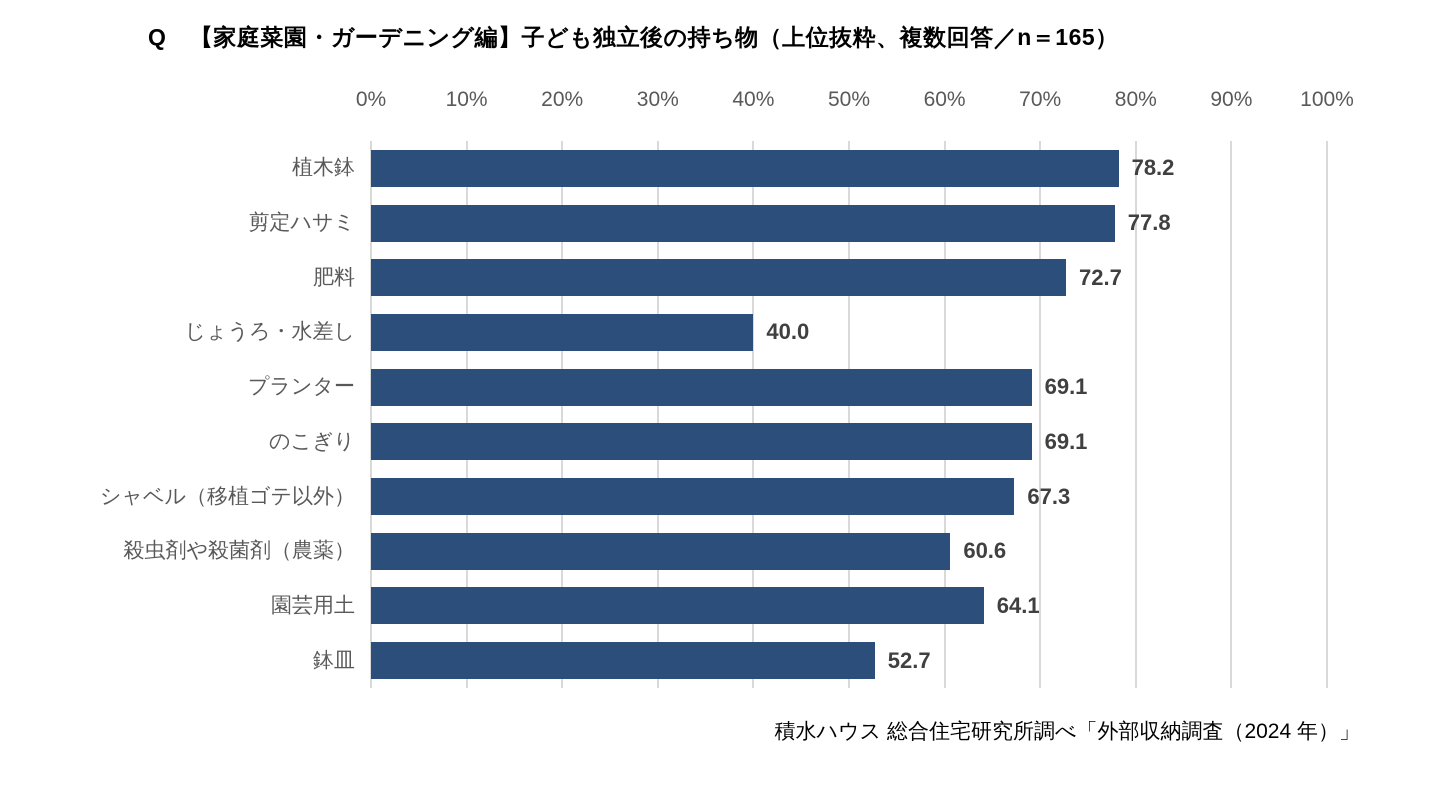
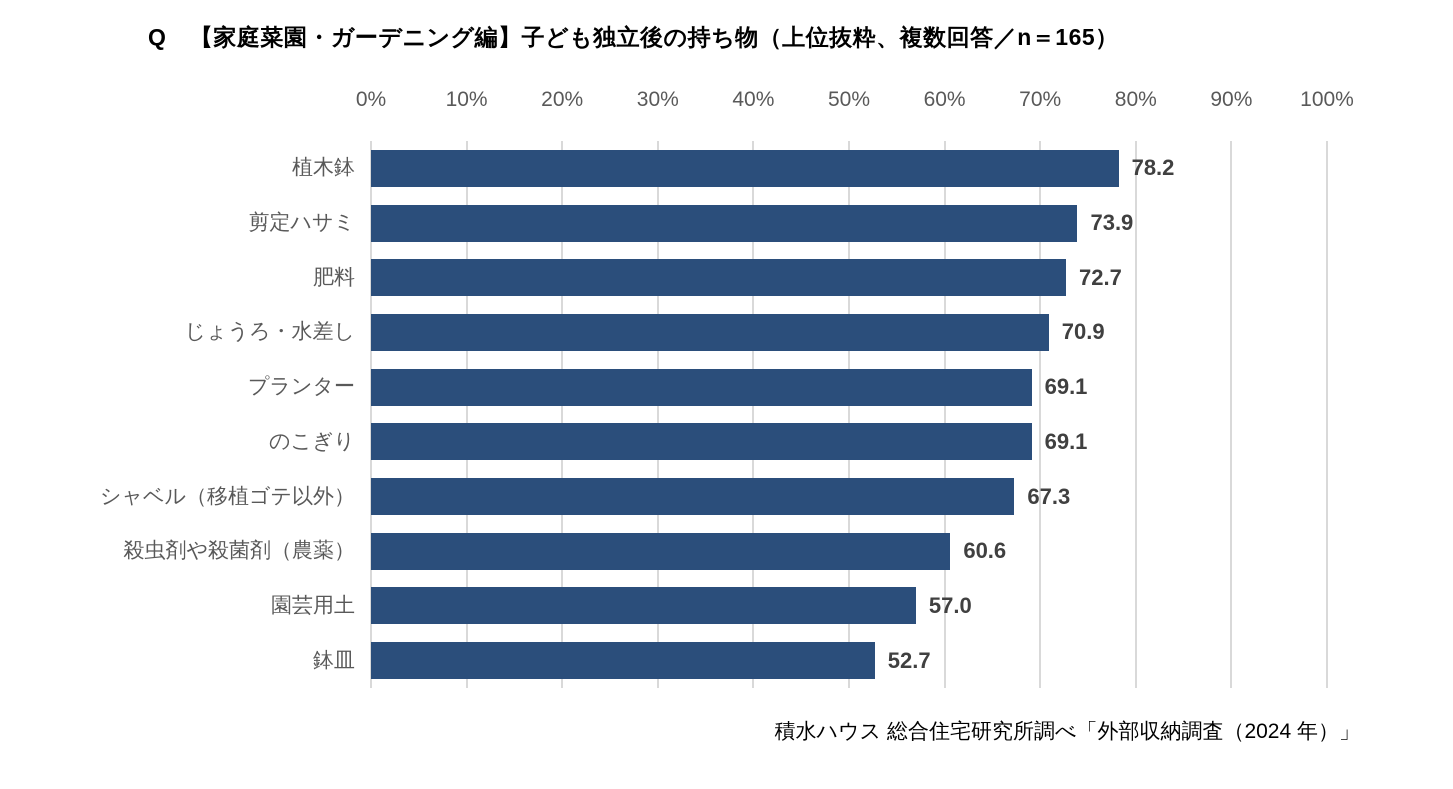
剪定ハサミ: 77.8 -> 73.9
じょうろ・水差し: 40.0 -> 70.9
園芸用土: 64.1 -> 57.0
